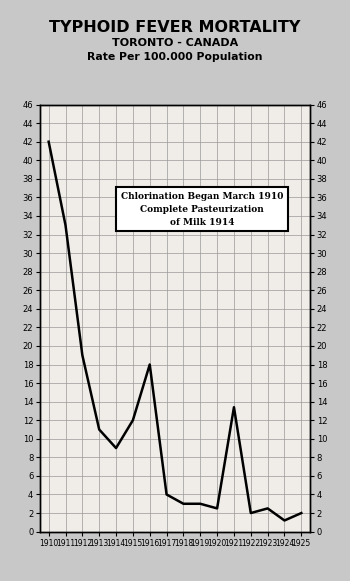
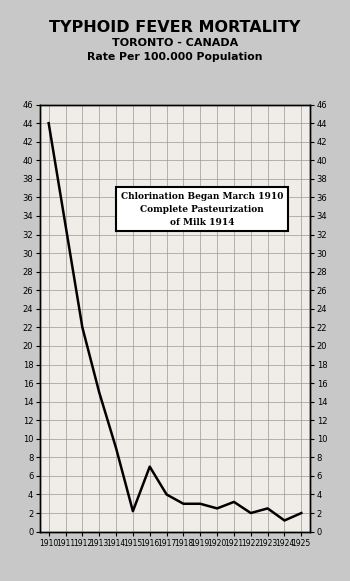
1910: 42.0 -> 44.0
1912: 19.0 -> 22.0
1913: 11.0 -> 15.0
1915: 12.0 -> 2.2
1916: 18.0 -> 7.0
1921: 13.4 -> 3.2
